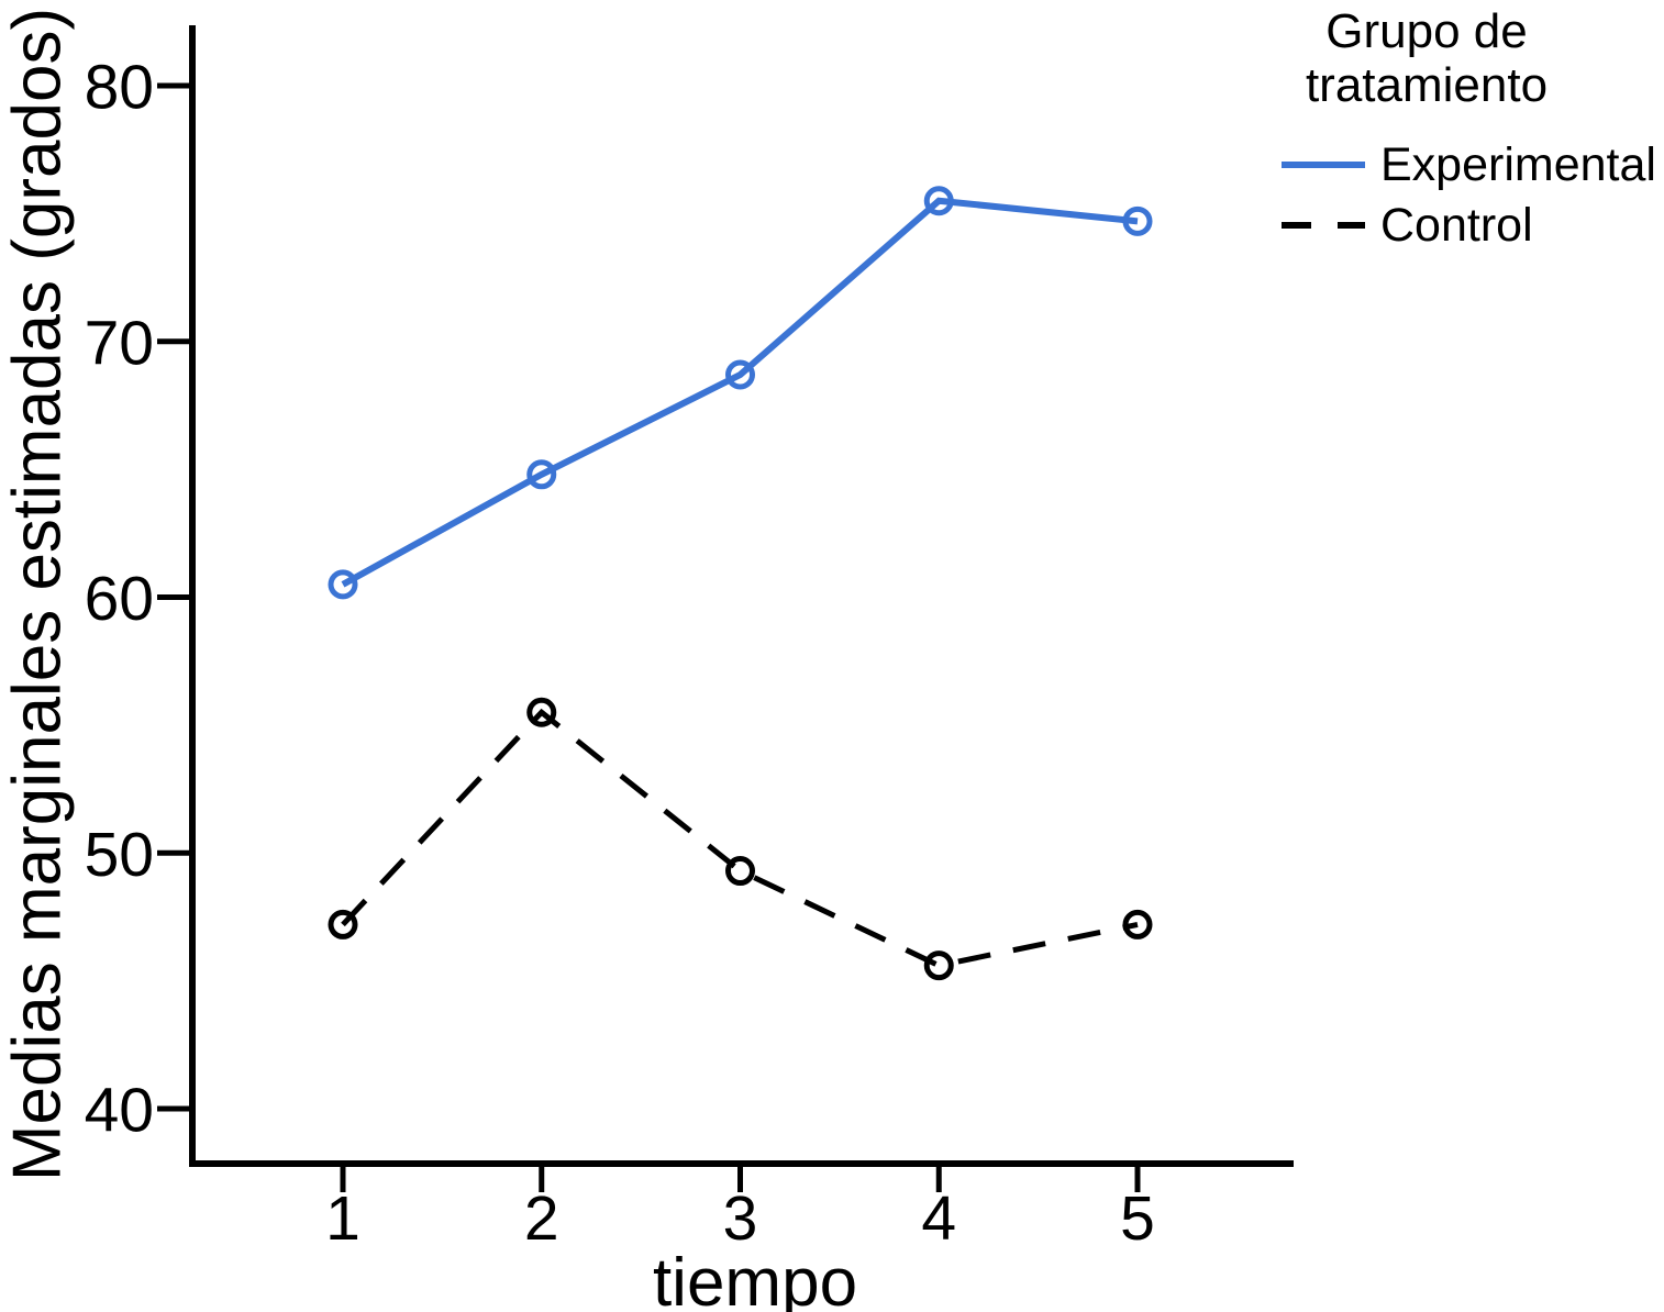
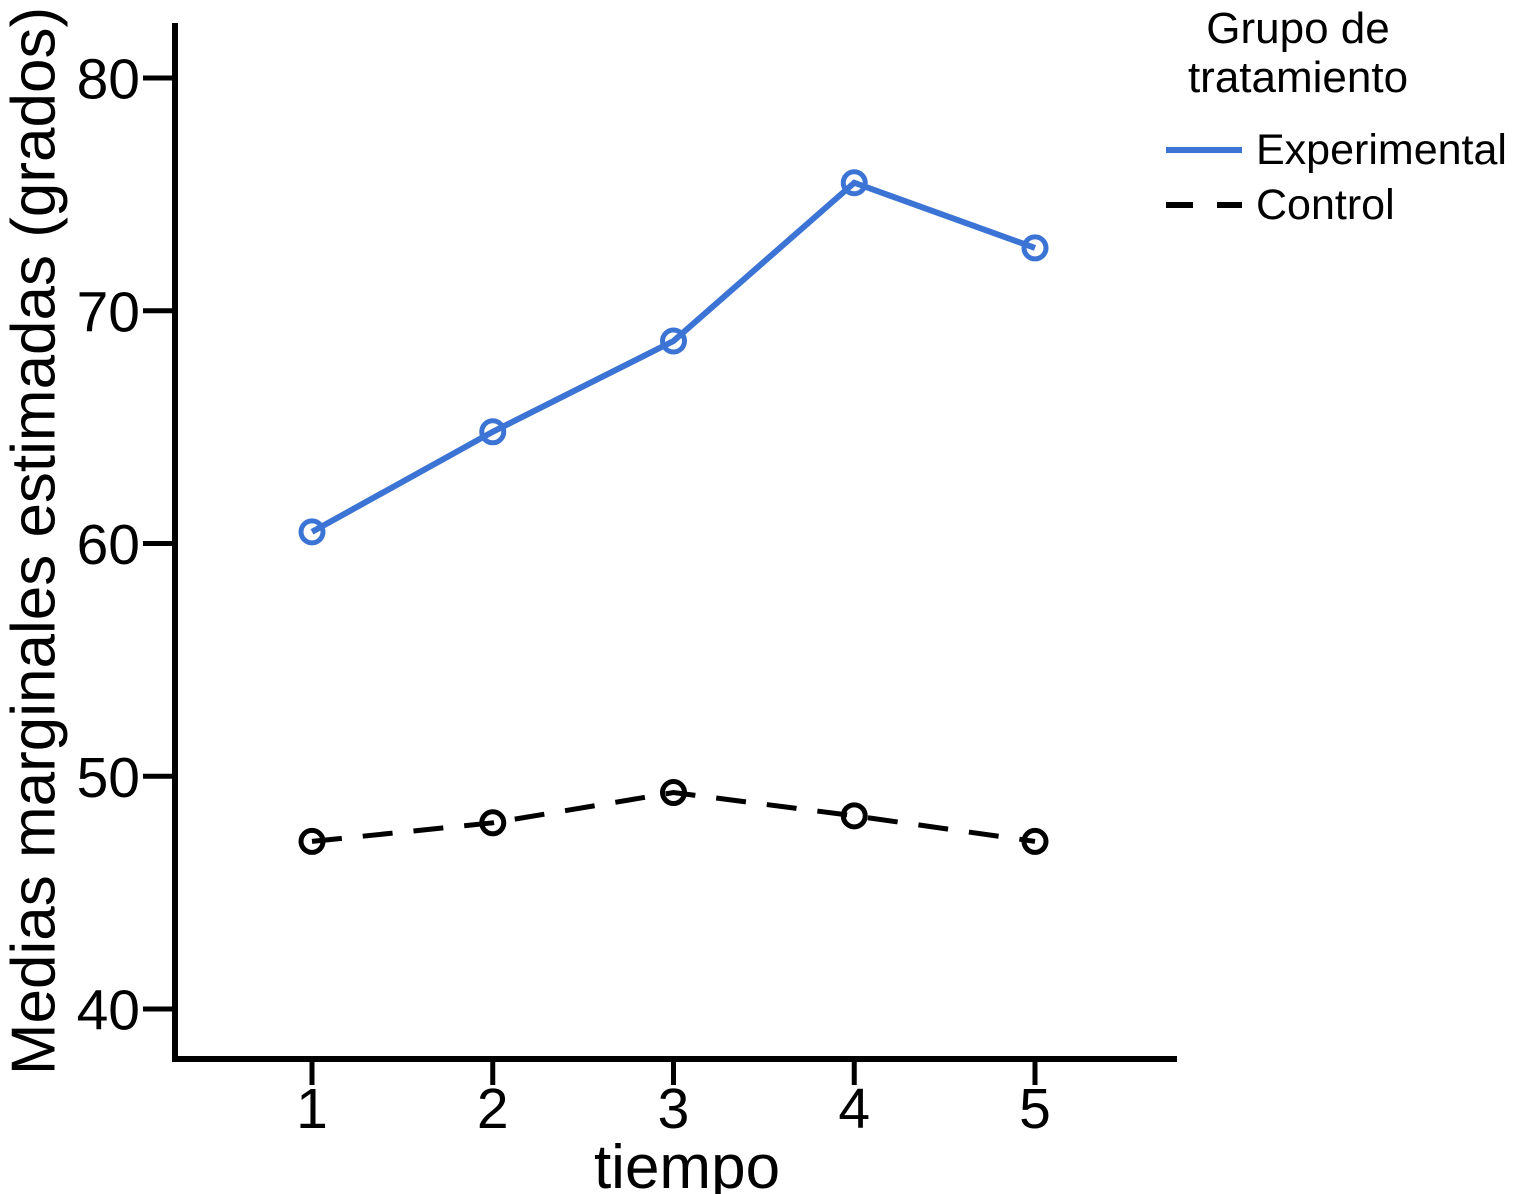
Control/2: 55.5 -> 48.0
Control/4: 45.6 -> 48.3
Experimental/5: 74.7 -> 72.7
